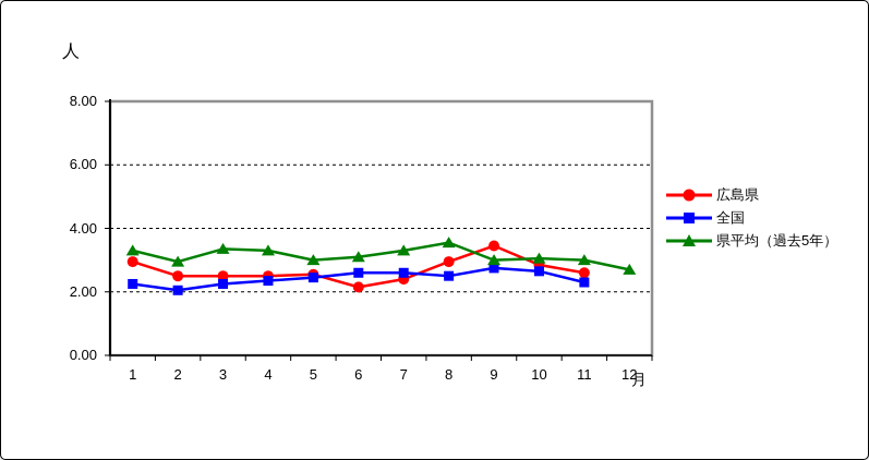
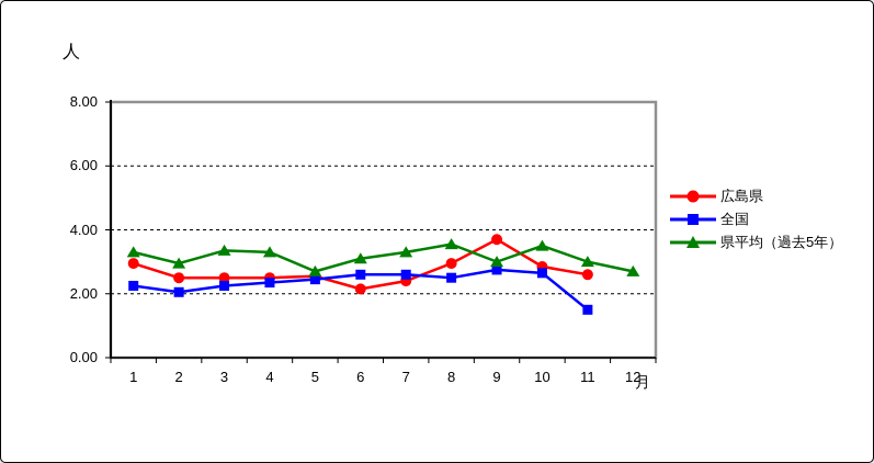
県平均（過去5年）/5: 3.0 -> 2.7
広島県/9: 3.5 -> 3.7
県平均（過去5年）/10: 3.0 -> 3.5
全国/11: 2.3 -> 1.5
